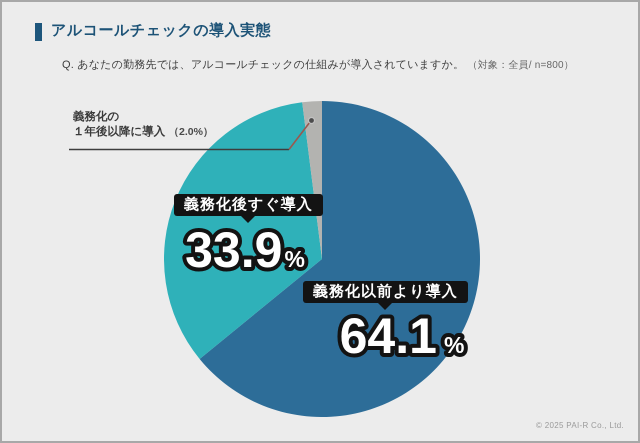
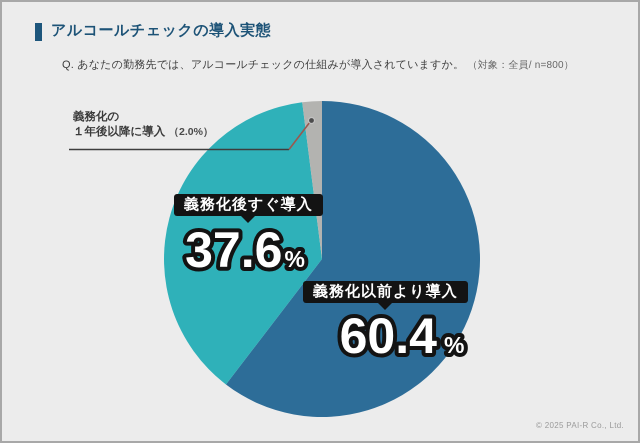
義務化以前より導入: 64.1 -> 60.4
義務化後すぐ導入: 33.9 -> 37.6
